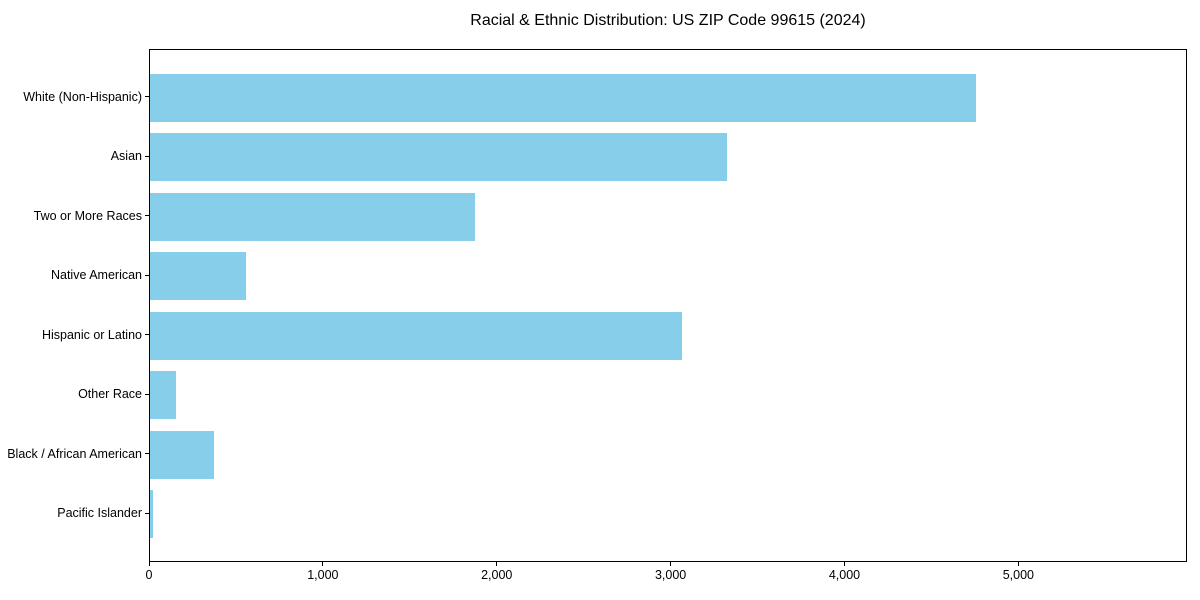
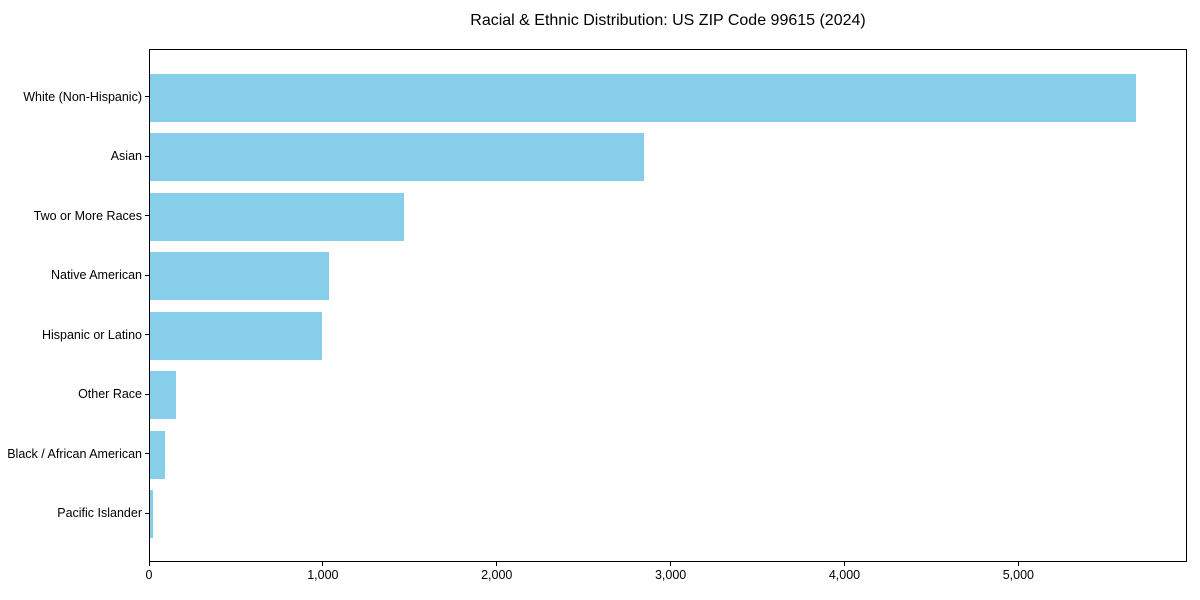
White (Non-Hispanic): 4750 -> 5670
Asian: 3320 -> 2840
Two or More Races: 1870 -> 1460
Native American: 550 -> 1030
Hispanic or Latino: 3060 -> 990
Black / African American: 370 -> 80
